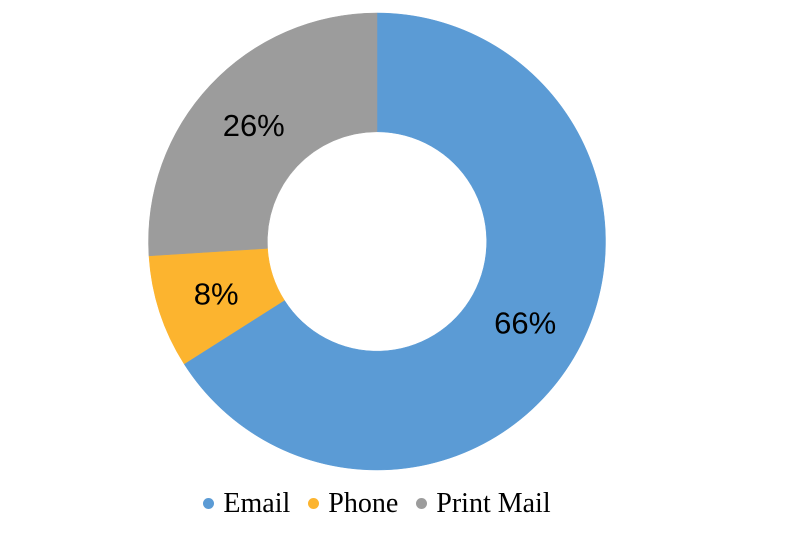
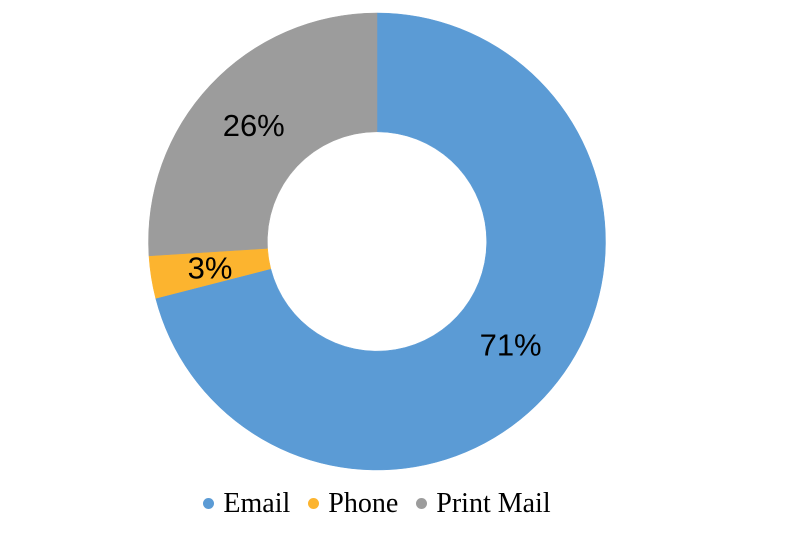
Email: 66% -> 71%
Phone: 8% -> 3%
